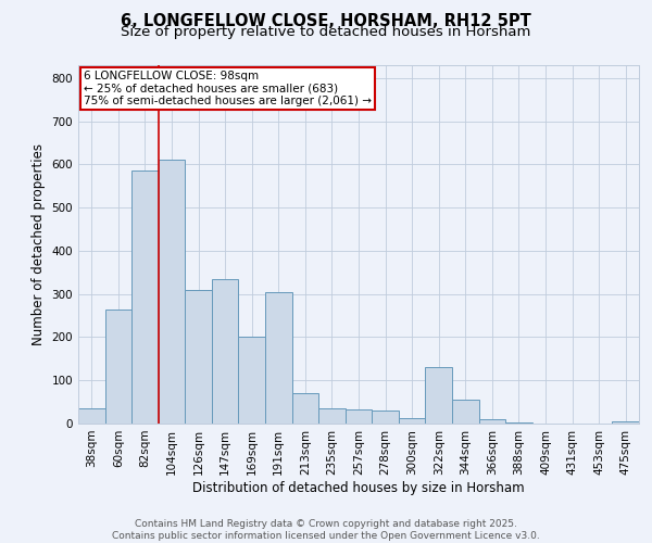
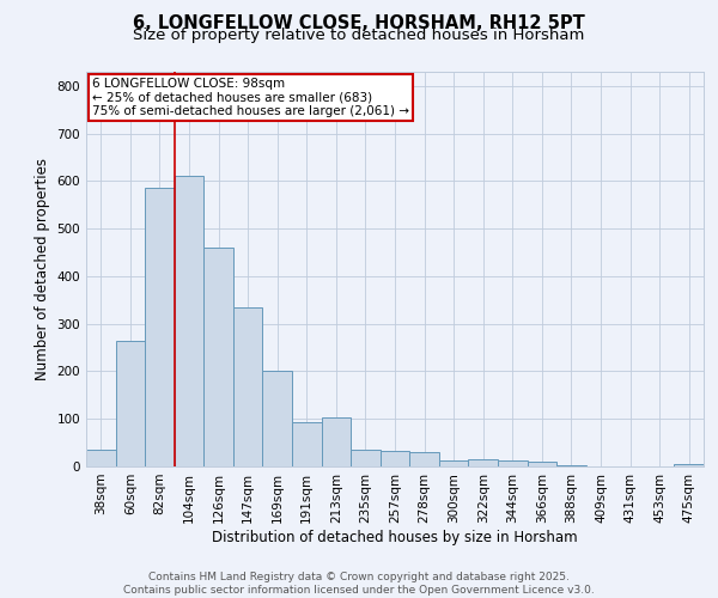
126sqm: 310 -> 460
191sqm: 305 -> 93
213sqm: 70 -> 103
322sqm: 130 -> 14
344sqm: 55 -> 13
